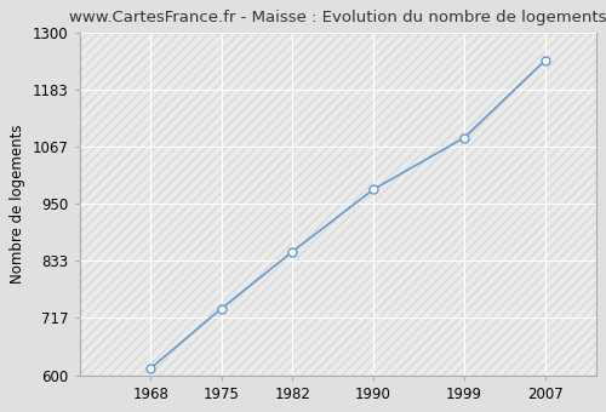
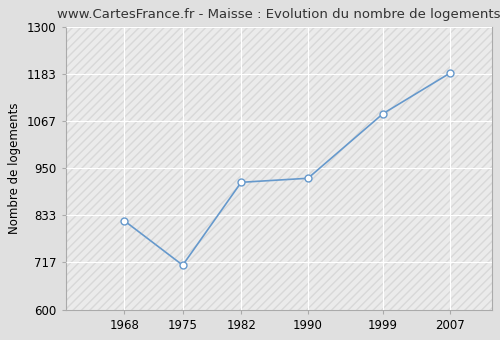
1968: 614 -> 820
1975: 736 -> 710
1982: 852 -> 915
1990: 979 -> 925
2007: 1243 -> 1185
